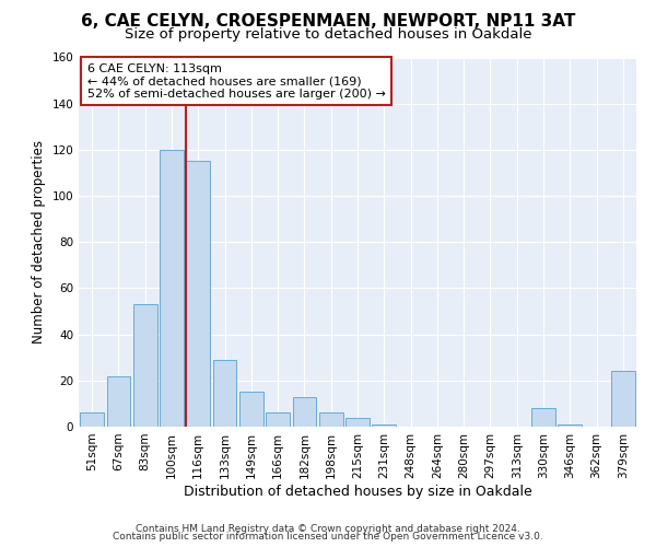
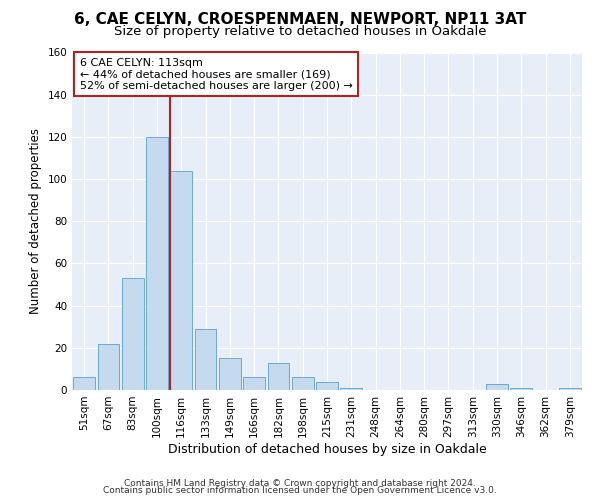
116sqm: 115 -> 104
330sqm: 8 -> 3
379sqm: 24 -> 1
